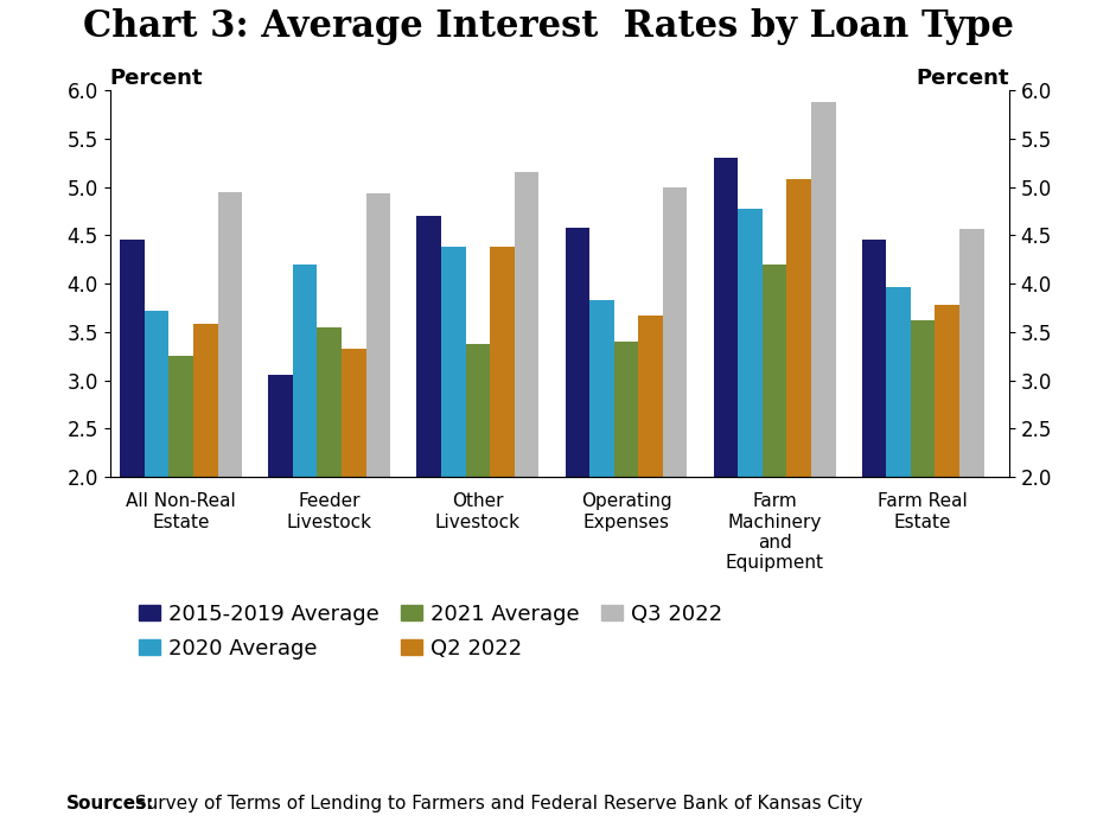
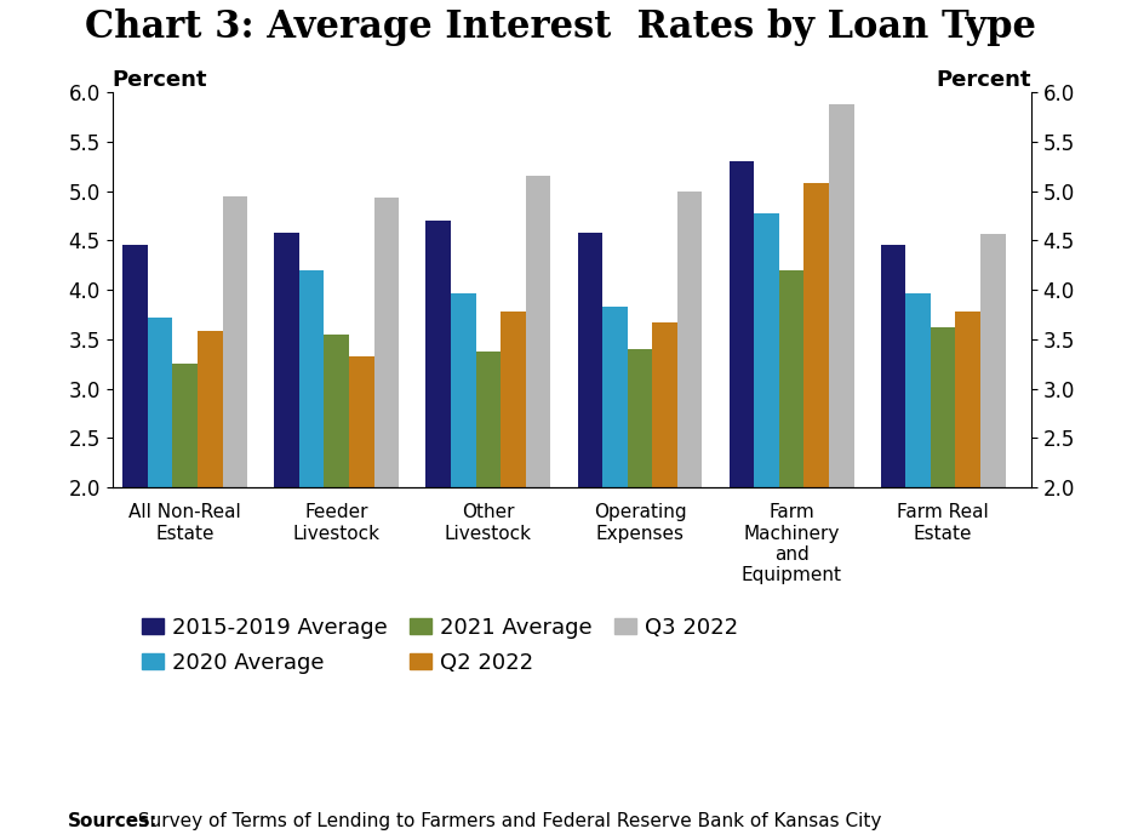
2015-2019 Average/Feeder Livestock: 3.06 -> 4.58
2020 Average/Other Livestock: 4.38 -> 3.97
Q2 2022/Other Livestock: 4.38 -> 3.78
